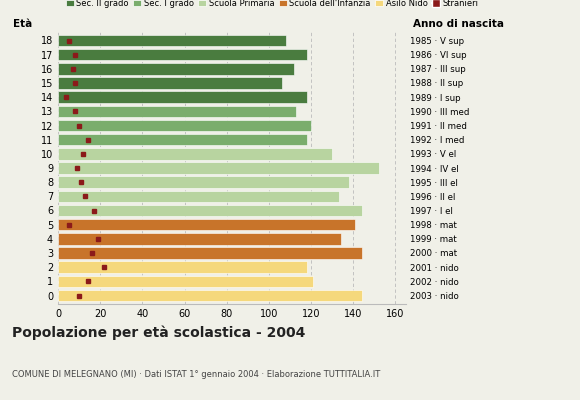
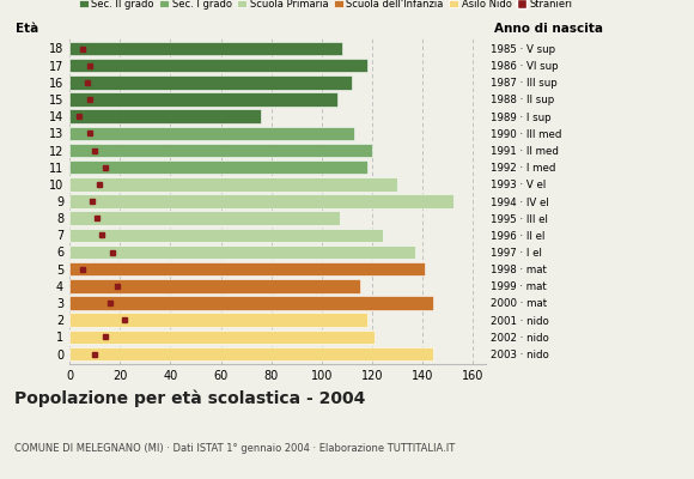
14: 118 -> 76
8: 138 -> 107
7: 133 -> 124
6: 144 -> 137
4: 134 -> 115
